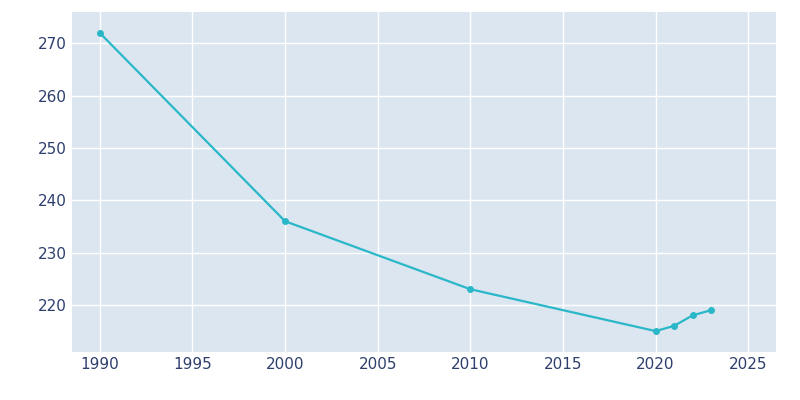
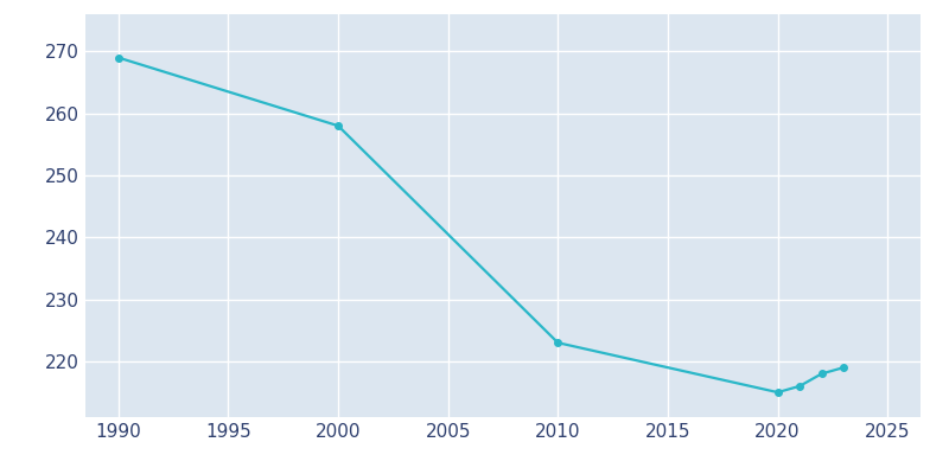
1990: 272 -> 269
2000: 236 -> 258
